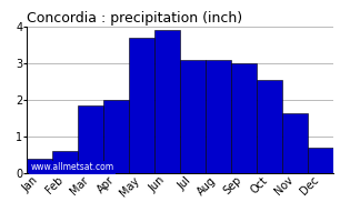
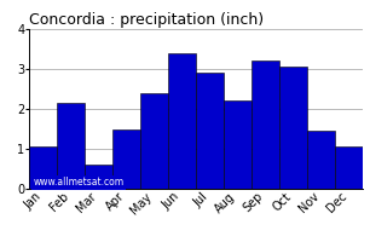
Jan: 0.40 -> 1.05
Feb: 0.60 -> 2.15
Mar: 1.85 -> 0.60
Apr: 2.00 -> 1.50
May: 3.70 -> 2.40
Jun: 3.90 -> 3.40
Jul: 3.10 -> 2.90
Aug: 3.10 -> 2.20
Sep: 3.00 -> 3.20
Oct: 2.55 -> 3.05
Nov: 1.65 -> 1.45
Dec: 0.70 -> 1.05
